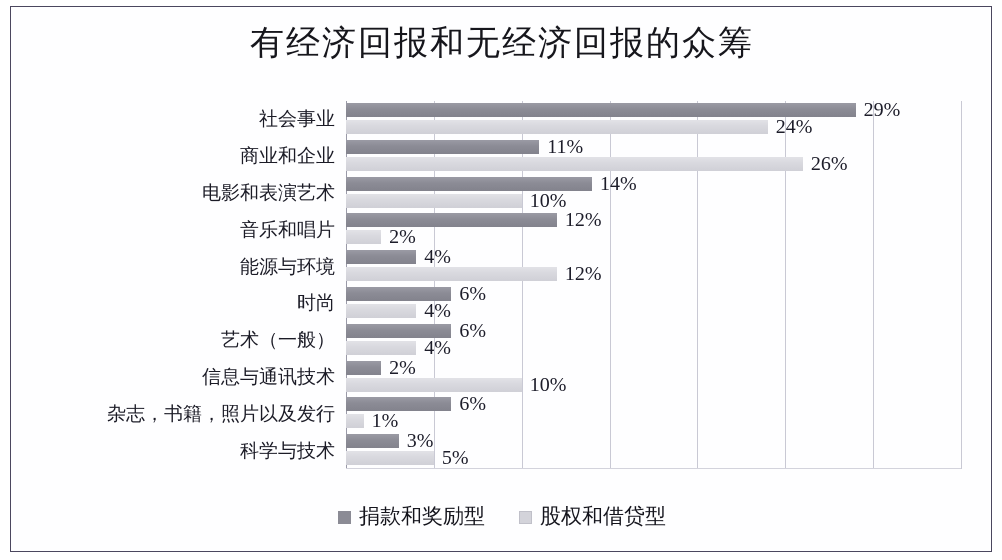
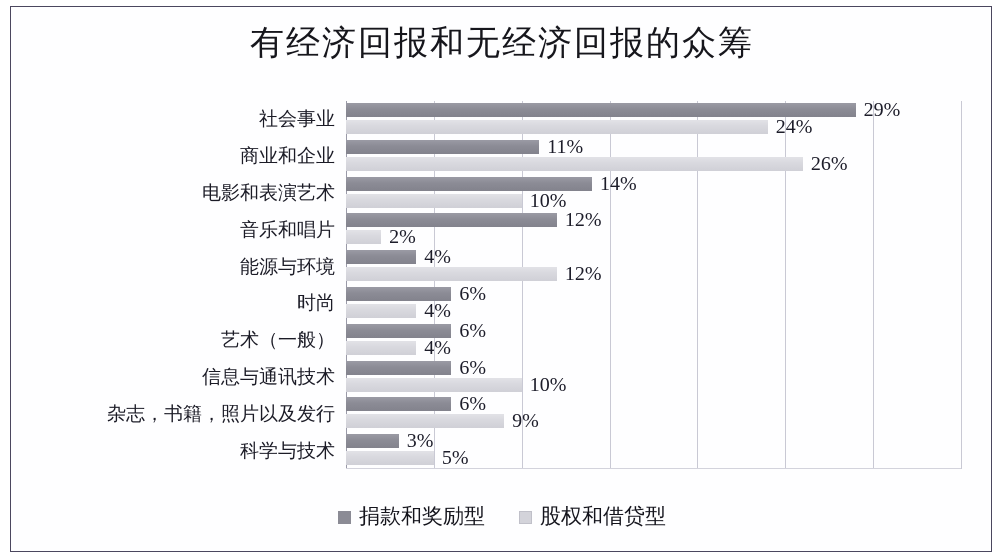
捐款和奖励型/信息与通讯技术: 2% -> 6%
股权和借贷型/杂志，书籍，照片以及发行: 1% -> 9%
